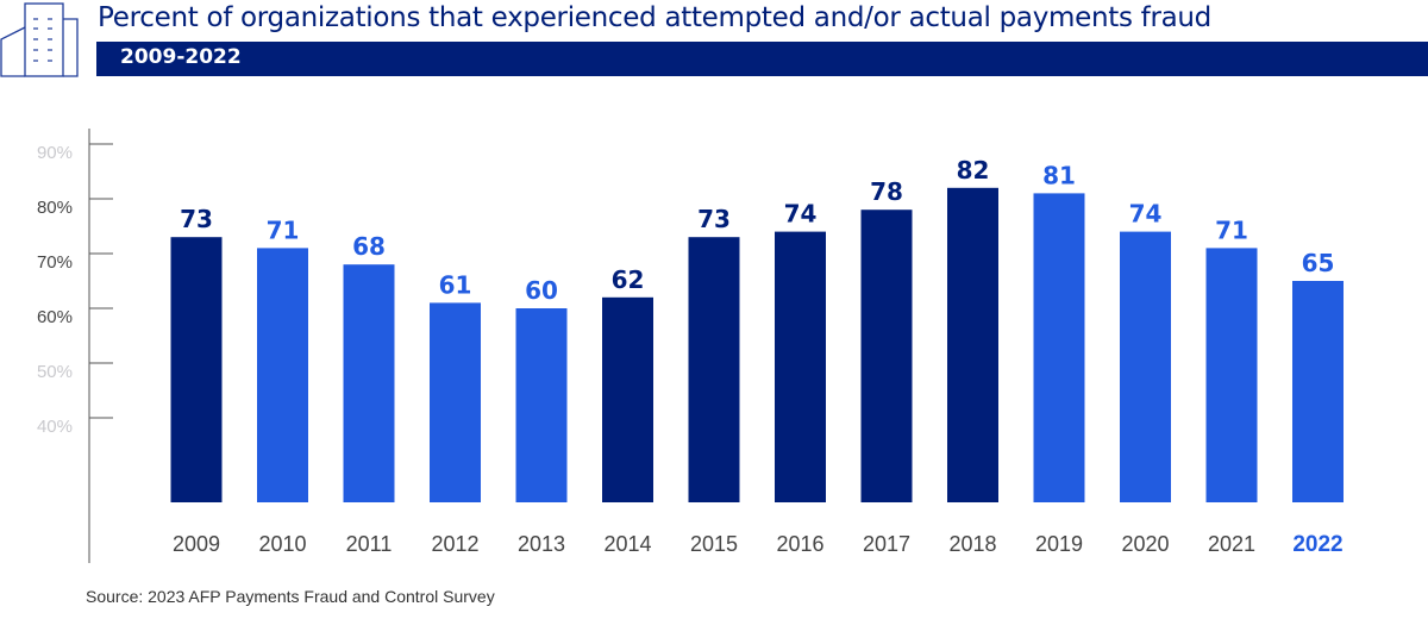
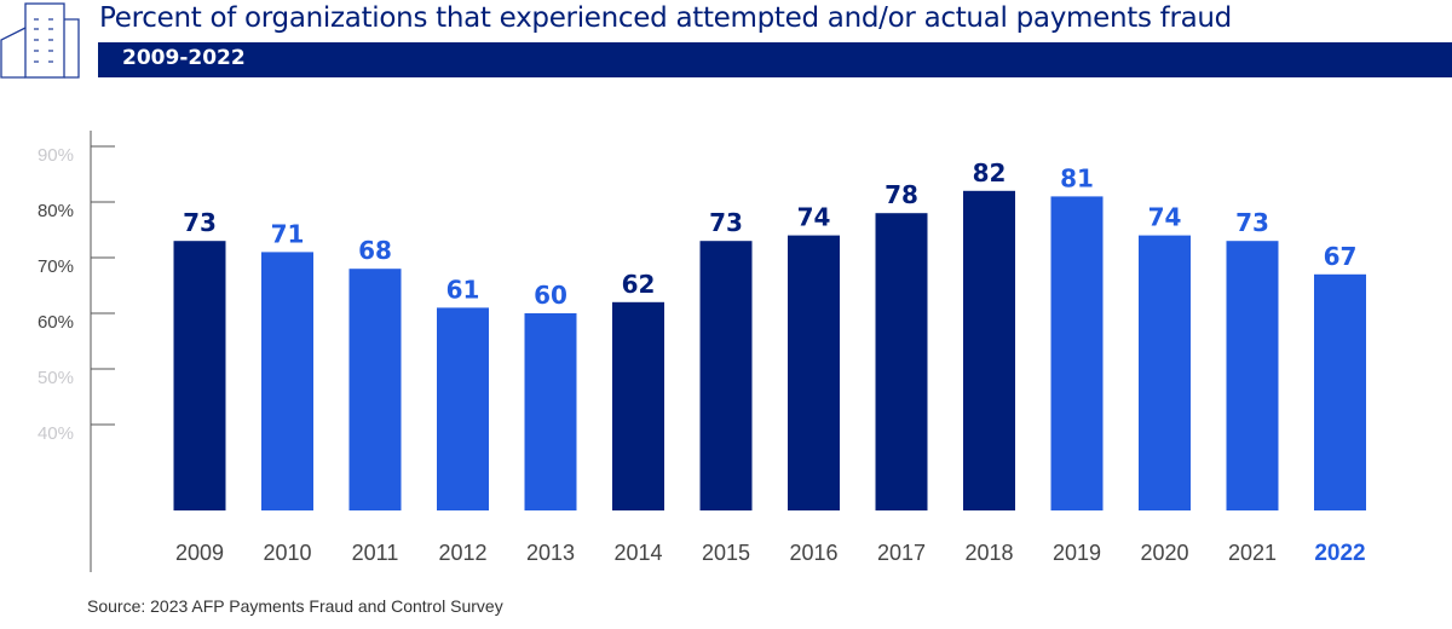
2021: 71 -> 73
2022: 65 -> 67
